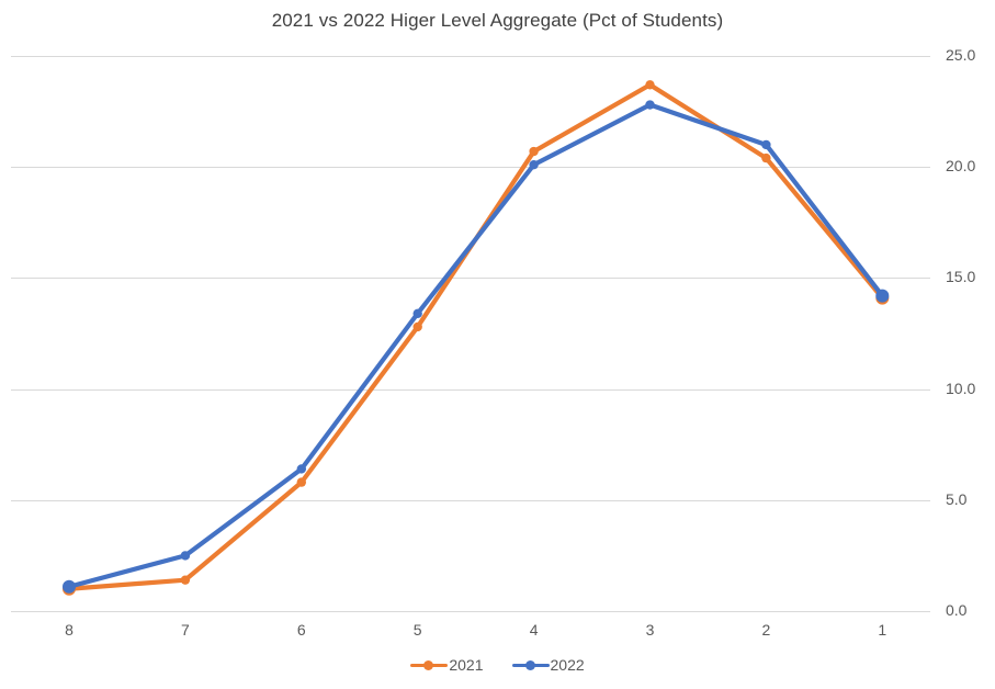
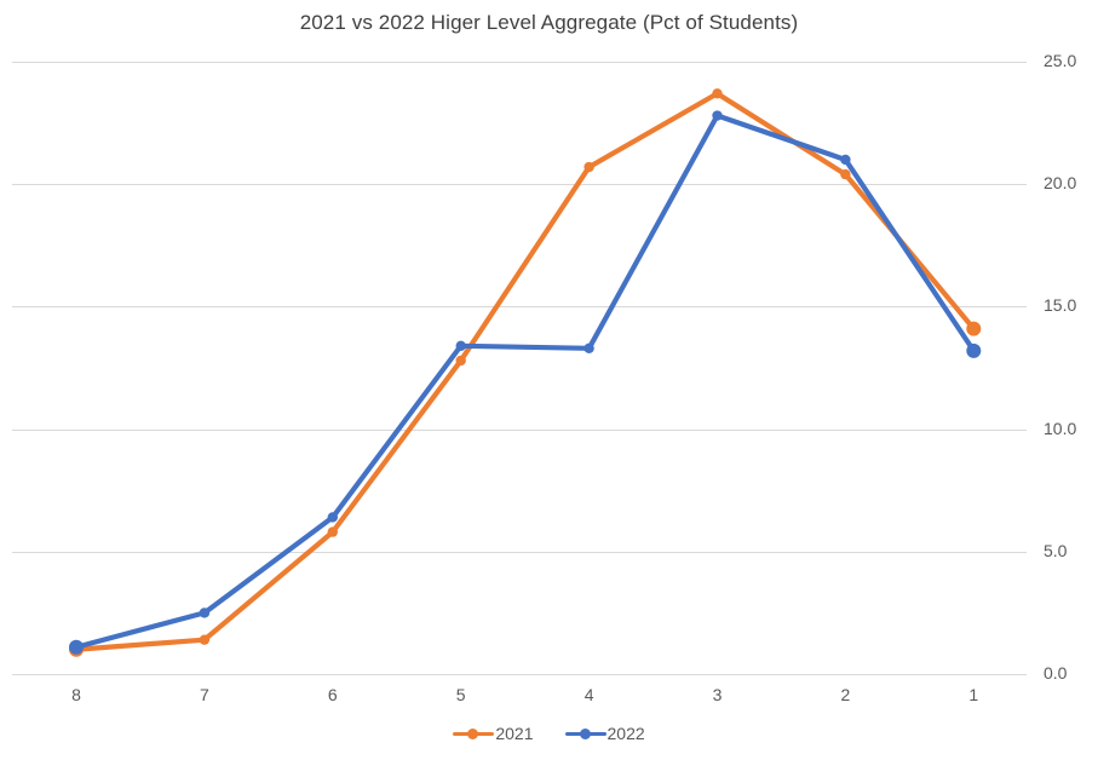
2022/4: 20.1 -> 13.3
2022/1: 14.2 -> 13.2
